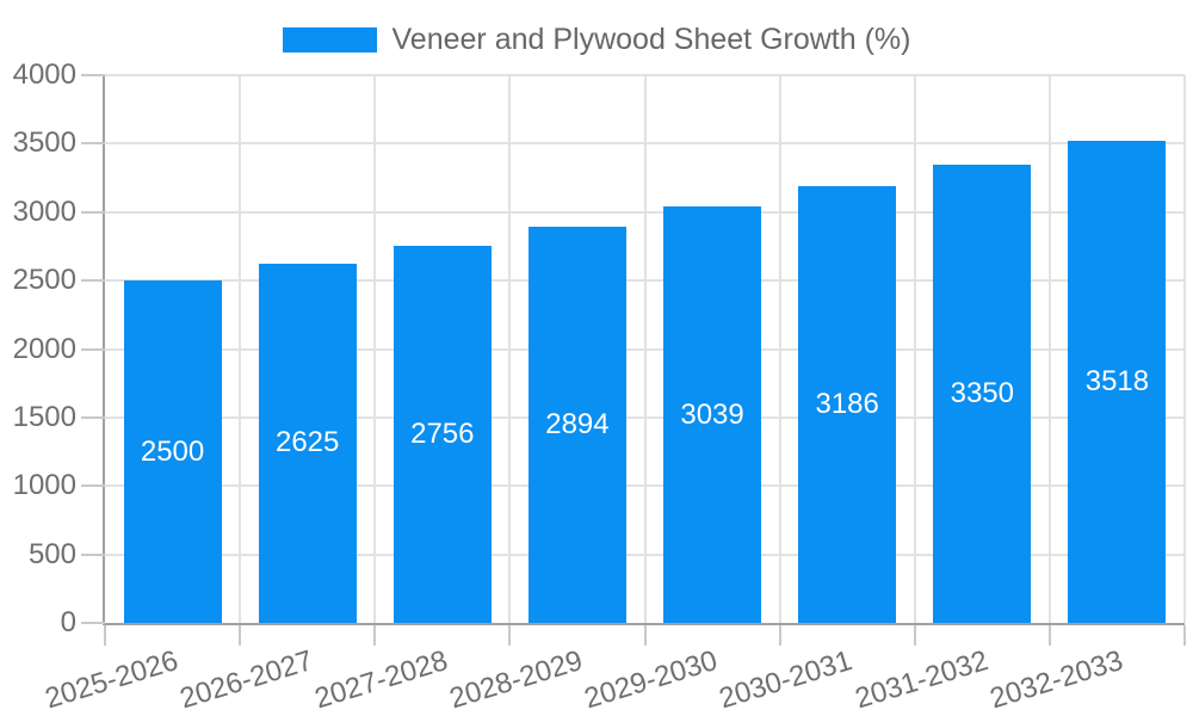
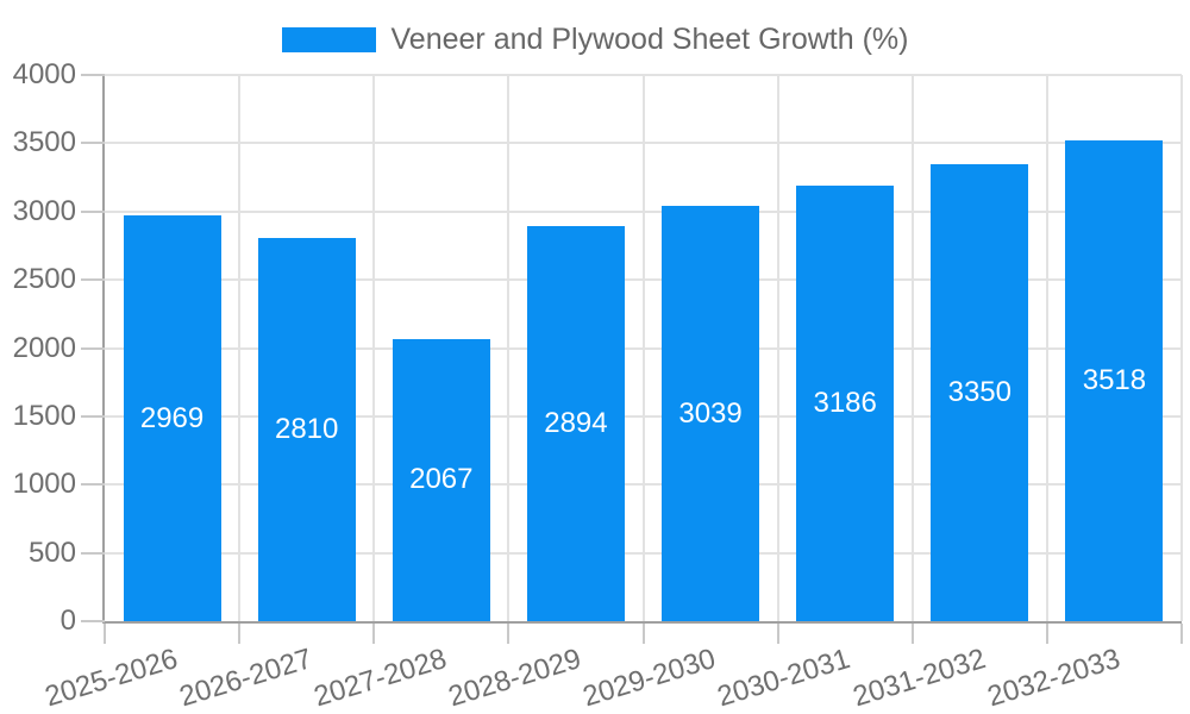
2025-2026: 2500 -> 2969
2026-2027: 2625 -> 2810
2027-2028: 2756 -> 2067
